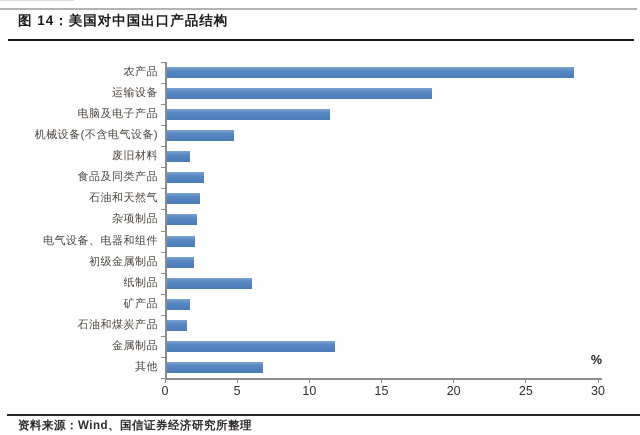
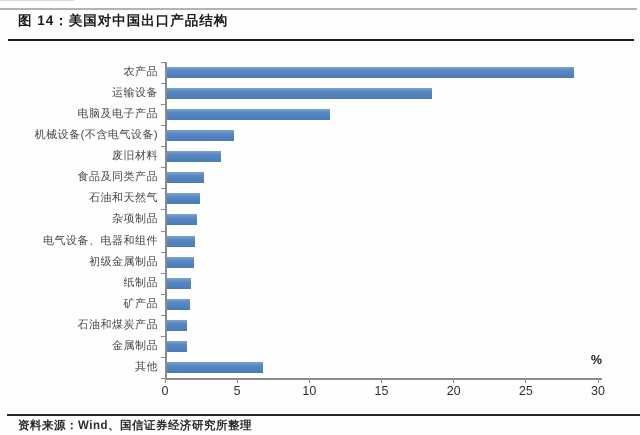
废旧材料: 1.7 -> 3.9
纸制品: 6.0 -> 1.8
金属制品: 11.8 -> 1.5
